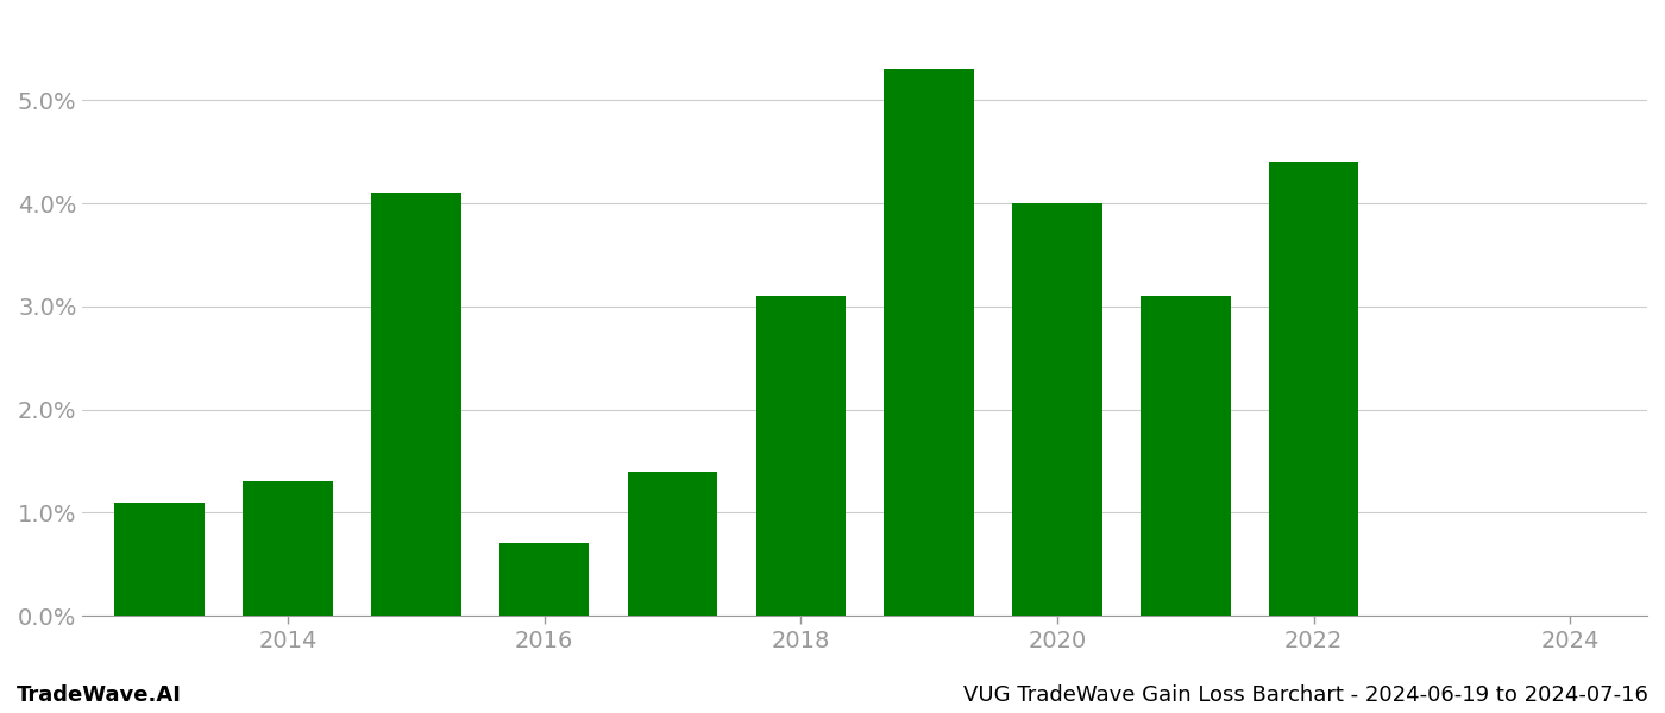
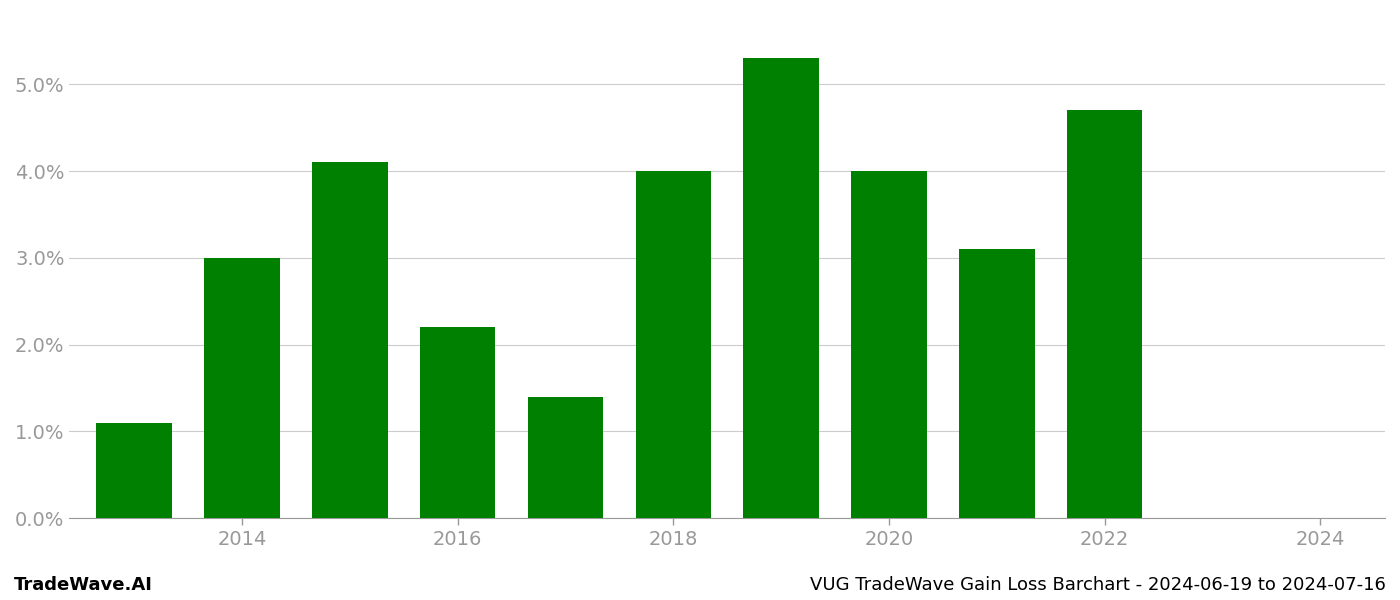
2014: 1.3% -> 3.0%
2016: 0.7% -> 2.2%
2018: 3.1% -> 4.0%
2022: 4.4% -> 4.7%
